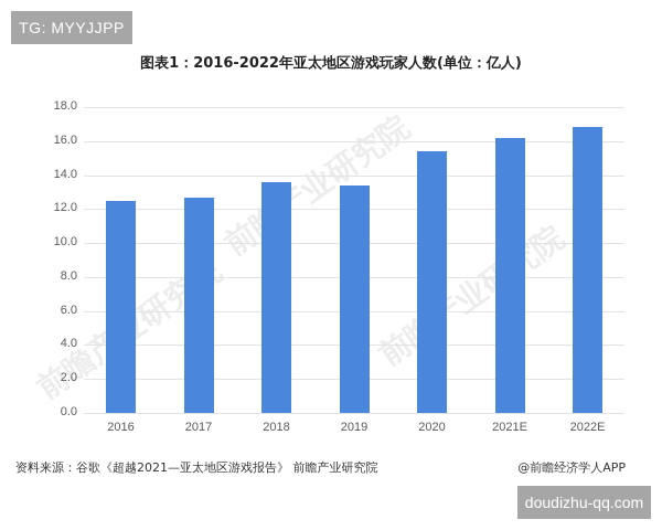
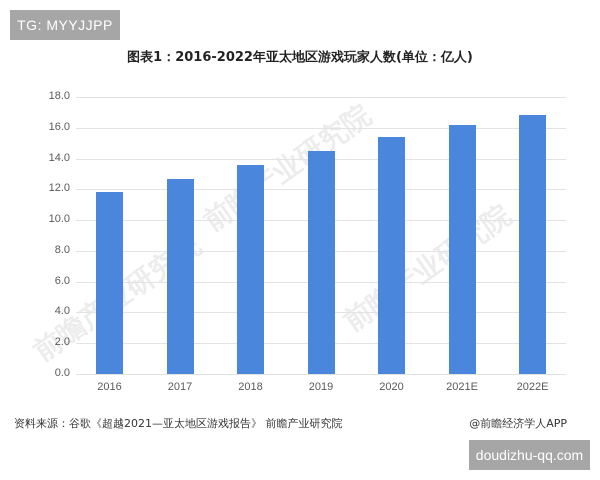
2016: 12.5 -> 11.8
2019: 13.4 -> 14.5
